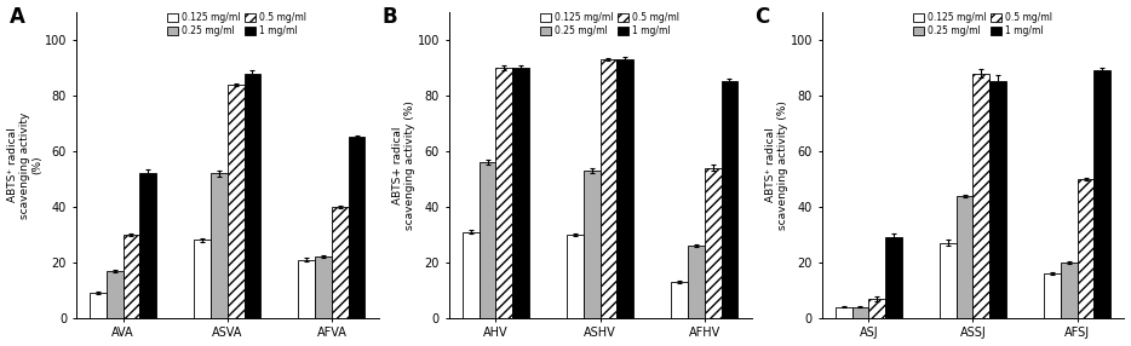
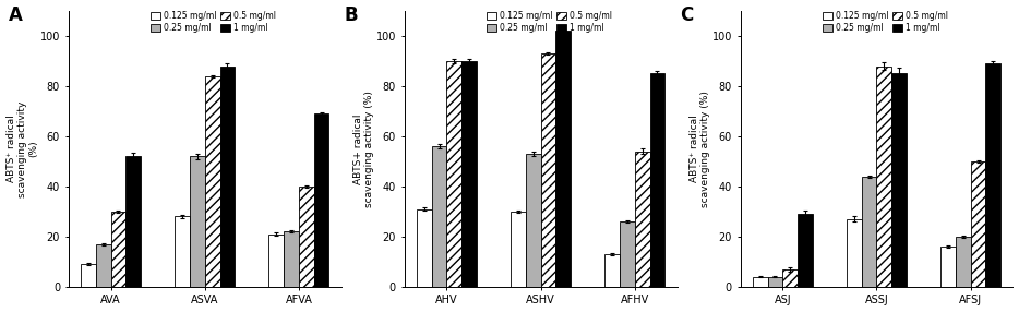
1 mg/ml/AFVA: 65 -> 69
1 mg/ml/ASHV: 93 -> 102
